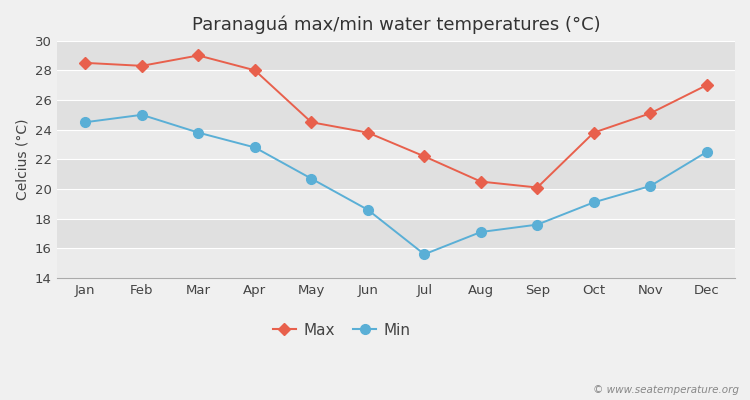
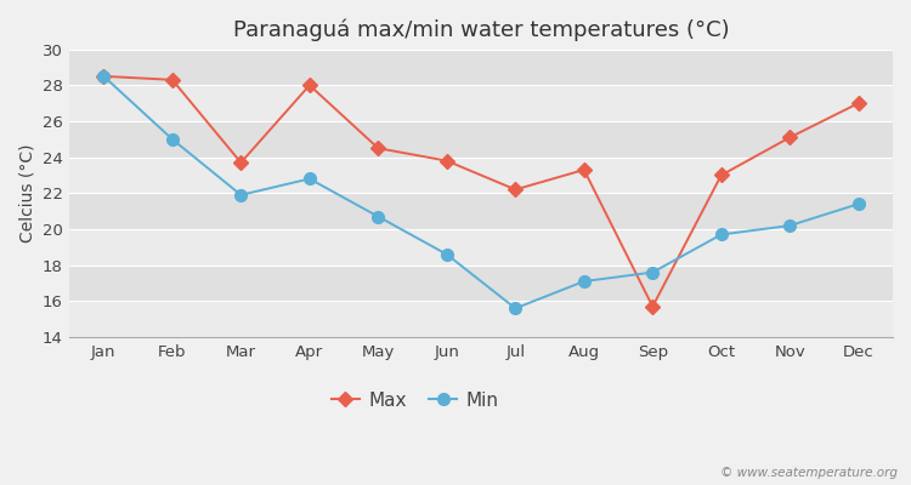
Min/Jan: 24.5 -> 28.5
Max/Mar: 29.0 -> 23.7
Min/Mar: 23.8 -> 21.9
Max/Aug: 20.5 -> 23.3
Max/Sep: 20.1 -> 15.7
Max/Oct: 23.8 -> 23.0
Min/Oct: 19.1 -> 19.7
Min/Dec: 22.5 -> 21.4
